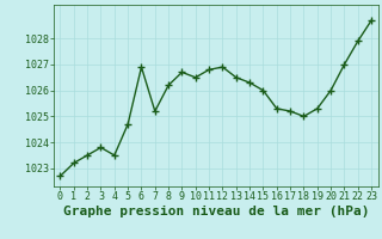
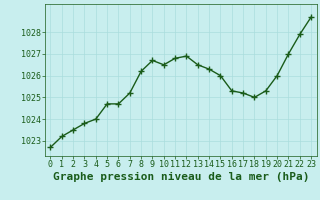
4: 1023.5 -> 1024.0
6: 1026.9 -> 1024.7
